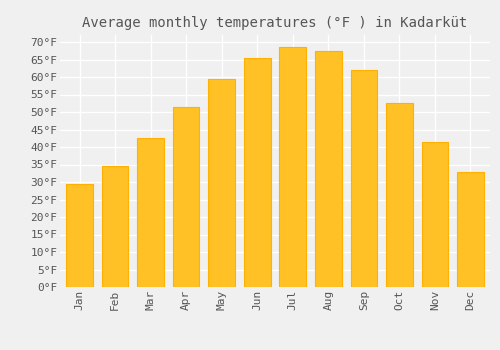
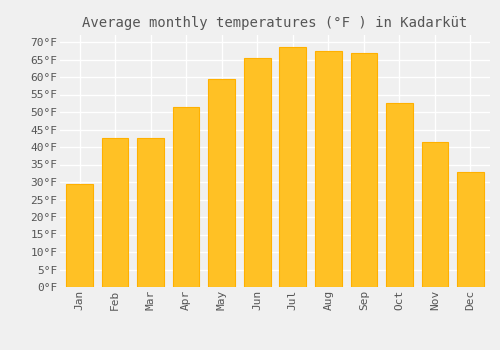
Feb: 34.5°F -> 42.5°F
Sep: 62.0°F -> 67.0°F
